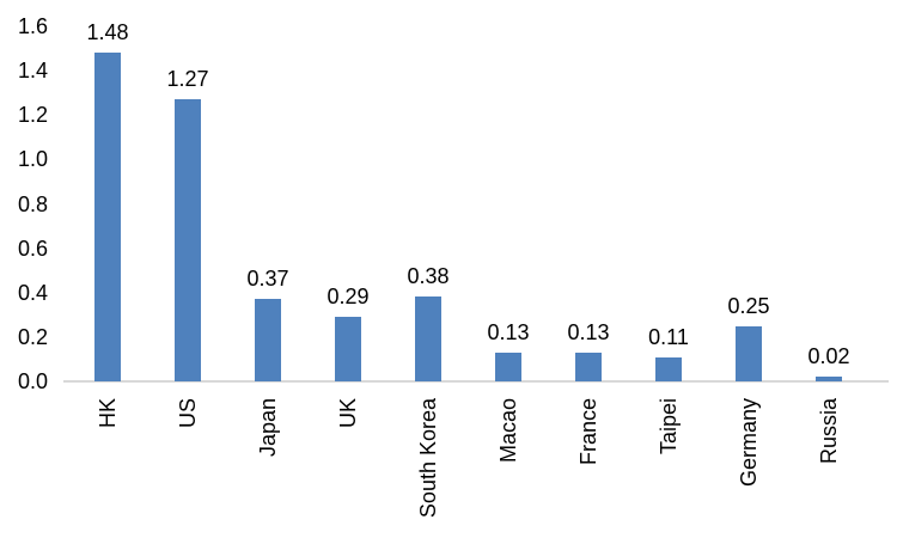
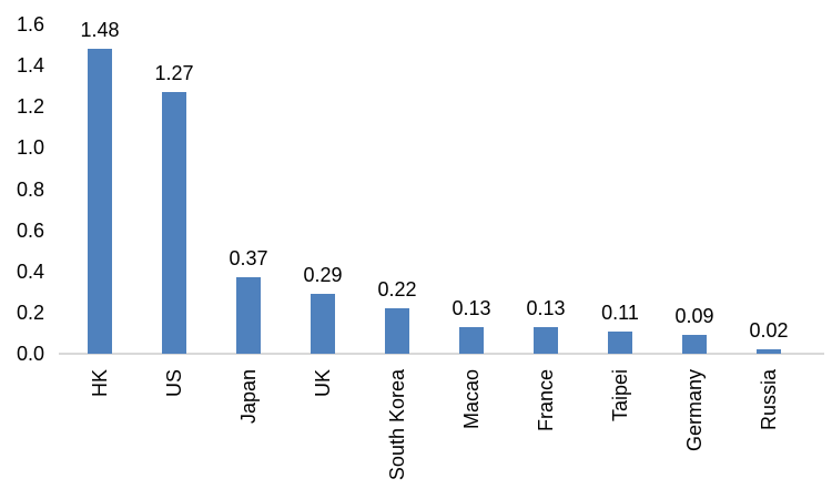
South Korea: 0.38 -> 0.22
Germany: 0.25 -> 0.09
